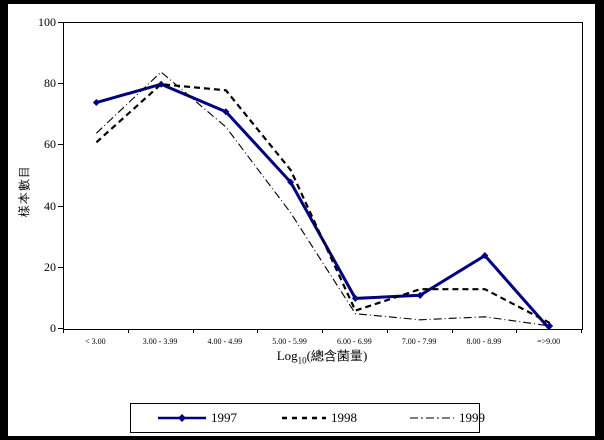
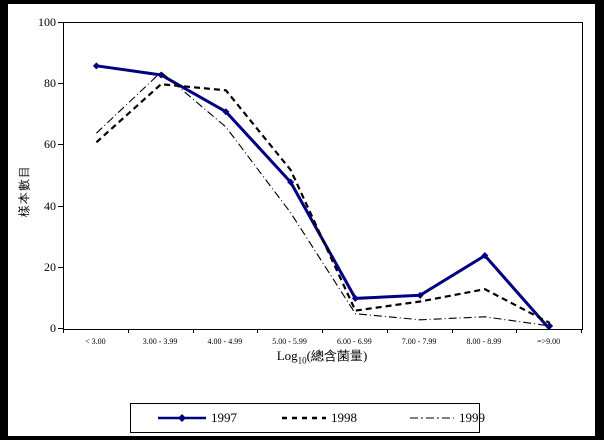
1997/< 3.00: 74 -> 86
1997/3.00 - 3.99: 80 -> 83
1998/7.00 - 7.99: 13 -> 9
